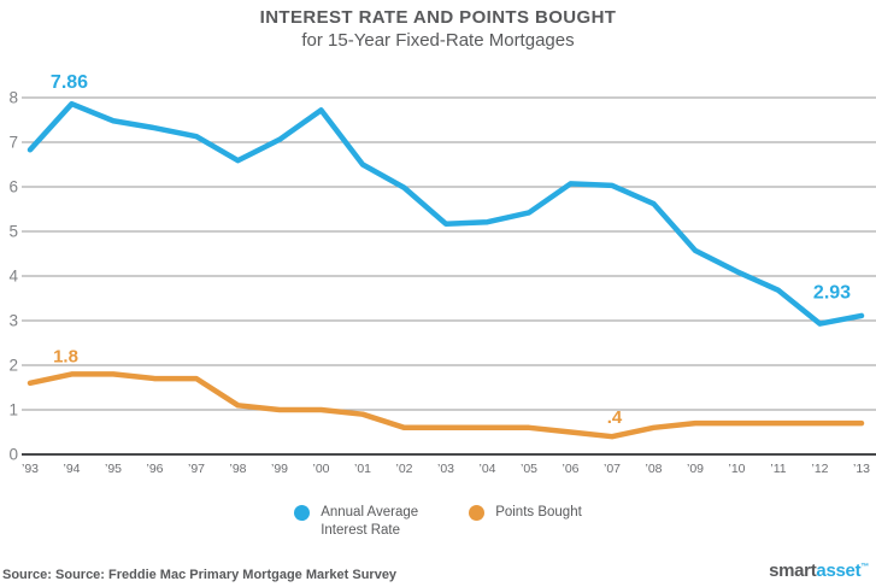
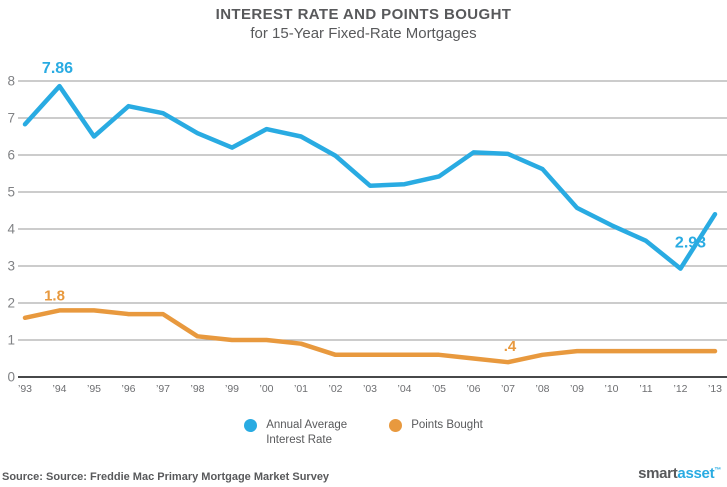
Annual Average Interest Rate/’95: 7.5 -> 6.5
Annual Average Interest Rate/’99: 7.1 -> 6.2
Annual Average Interest Rate/’00: 7.7 -> 6.7
Annual Average Interest Rate/’13: 3.1 -> 4.4
